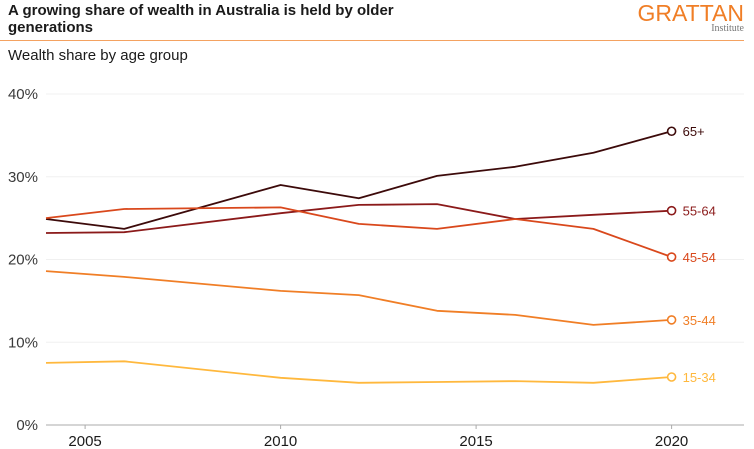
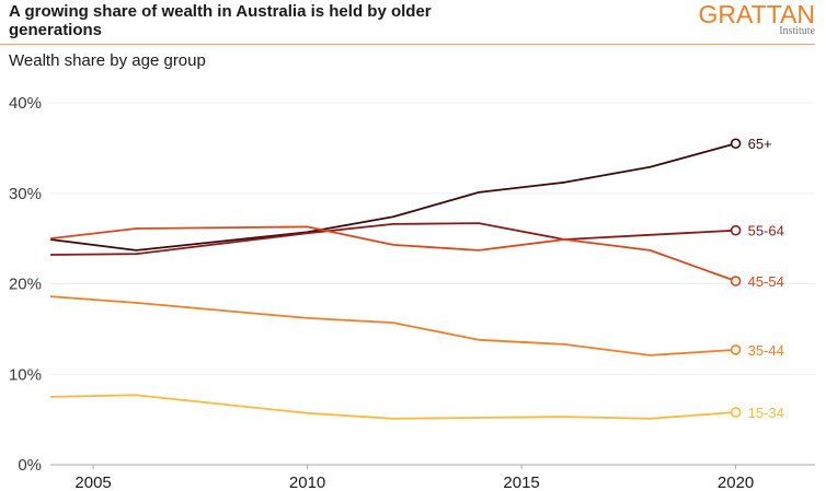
65+/2010: 29% -> 26%
